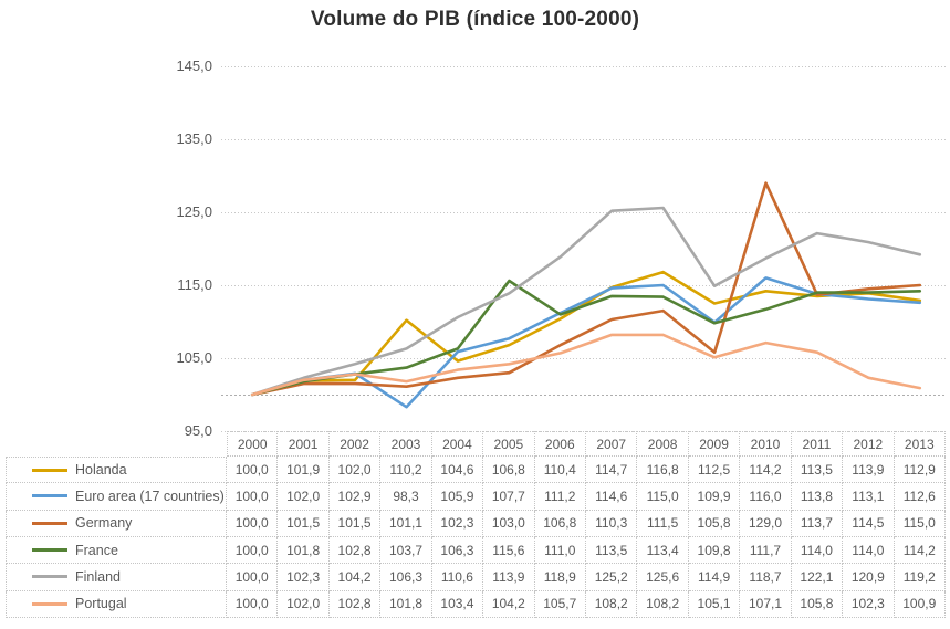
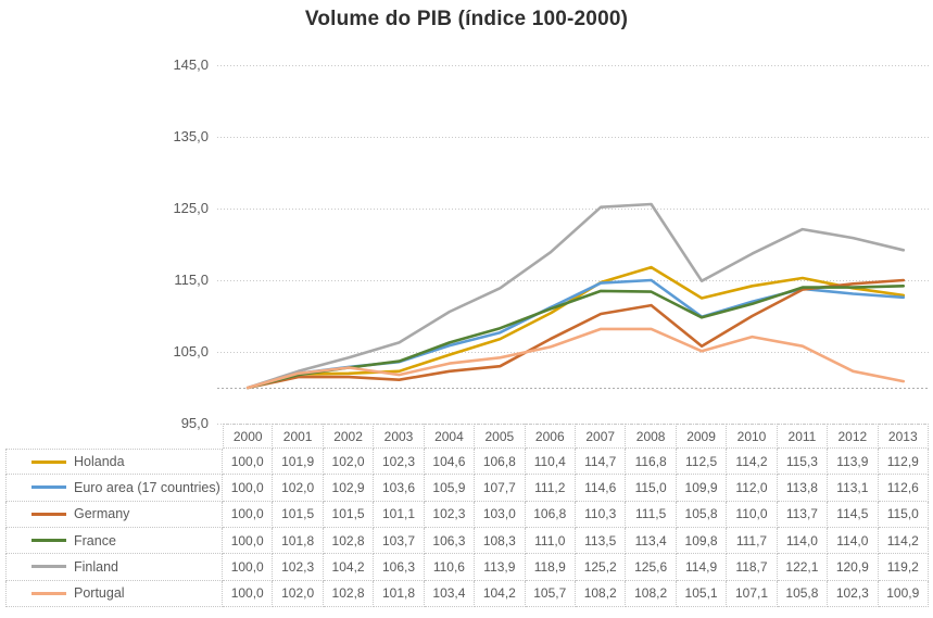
Holanda/2003: 110,2 -> 102,3
Euro area (17 countries)/2003: 98,3 -> 103,6
France/2005: 115,6 -> 108,3
Euro area (17 countries)/2010: 116,0 -> 112,0
Germany/2010: 129,0 -> 110,0
Holanda/2011: 113,5 -> 115,3
